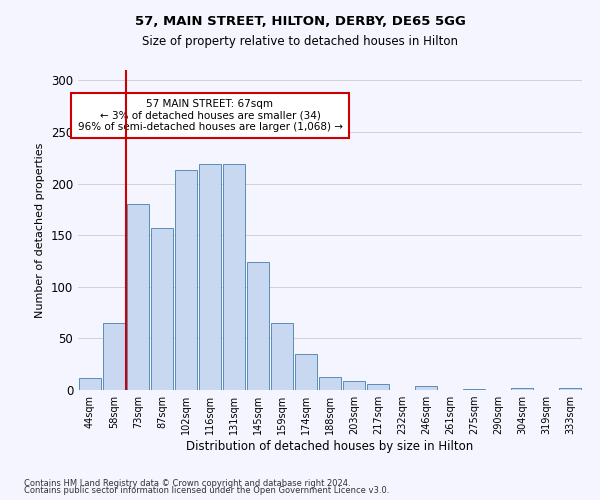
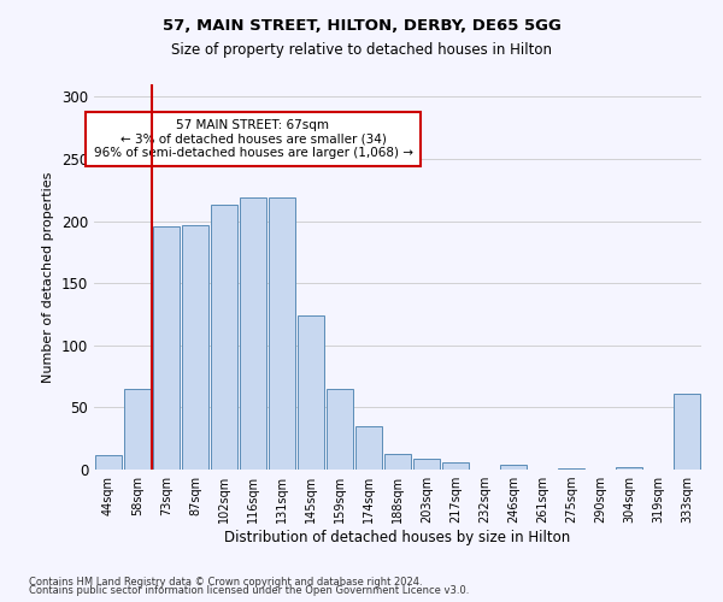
73sqm: 180 -> 196
87sqm: 157 -> 197
333sqm: 2 -> 61
